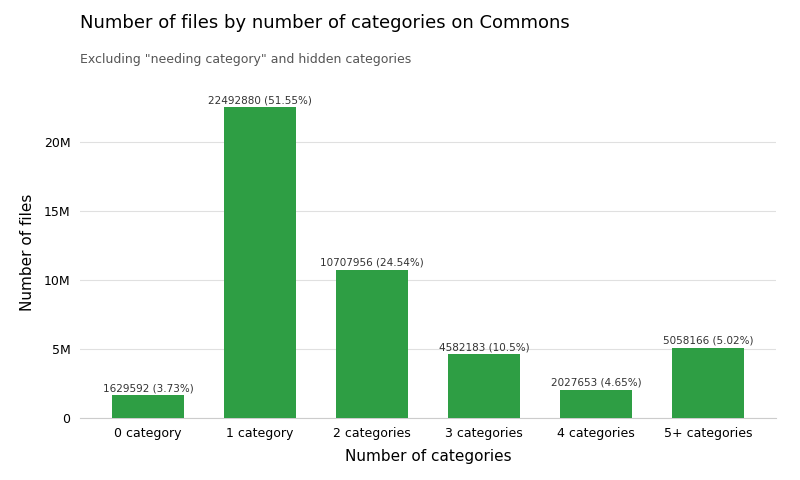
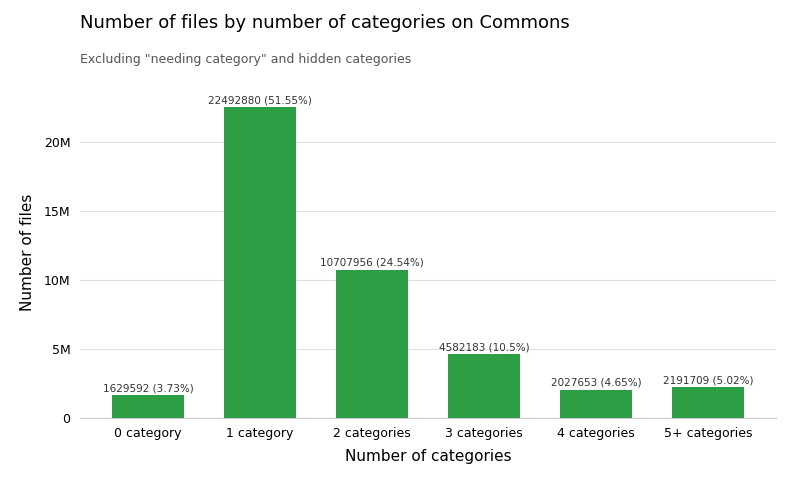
5+ categories: 5058166 -> 2191709
